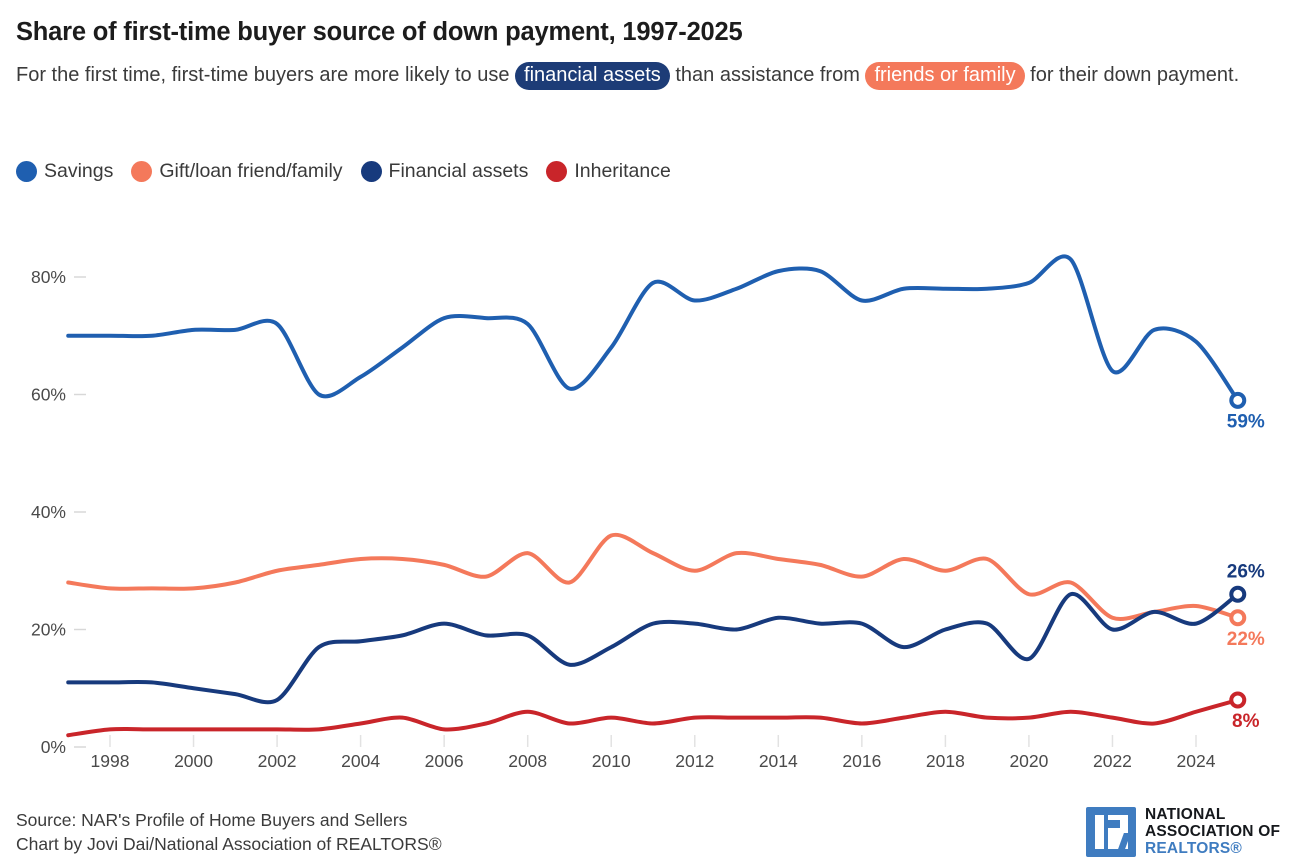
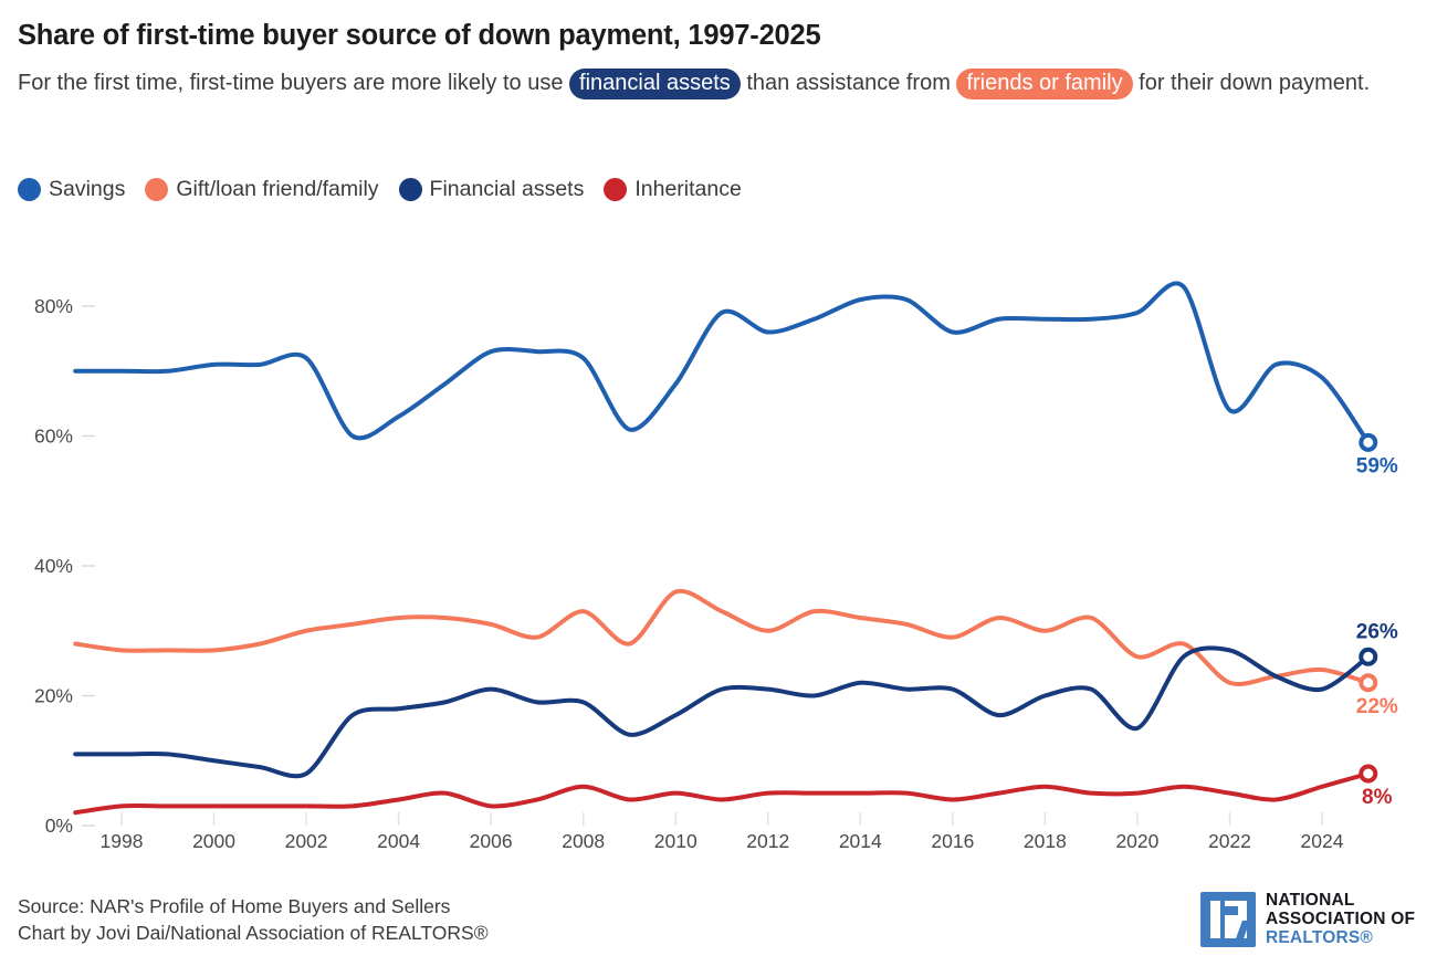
Financial assets/2022: 20% -> 27%
